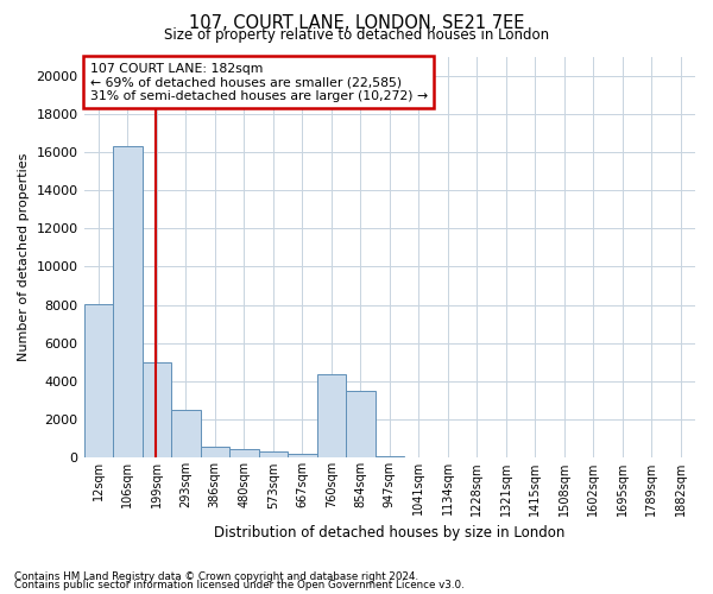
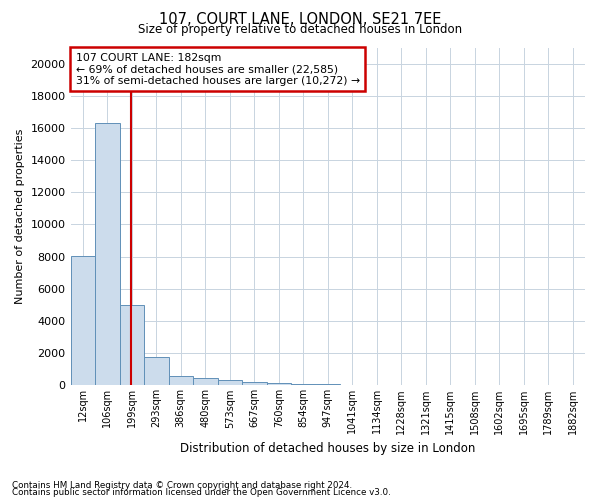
293sqm: 2500 -> 1800
760sqm: 4400 -> 200
854sqm: 3500 -> 100
